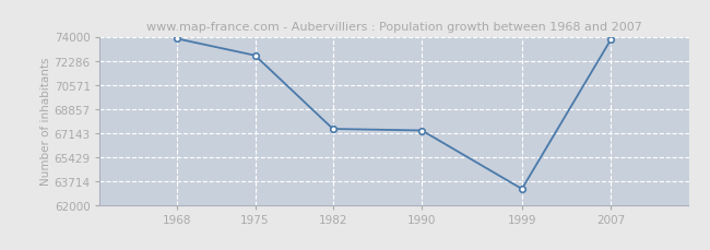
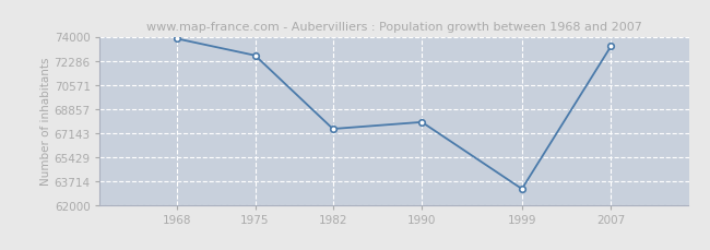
1990: 67300 -> 67900
2007: 73800 -> 73300
